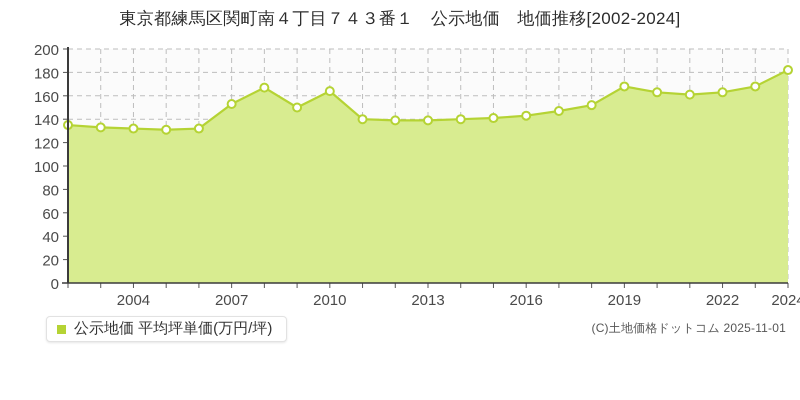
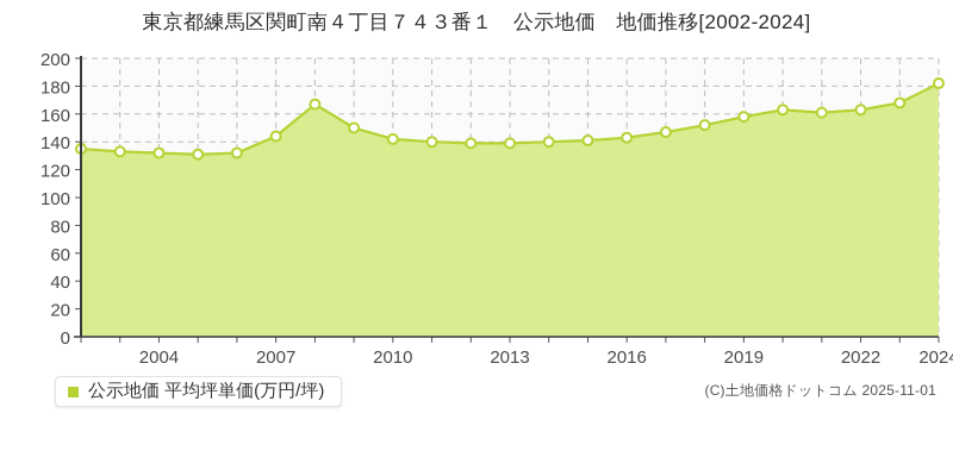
2007: 153 -> 144
2010: 164 -> 142
2019: 168 -> 158
